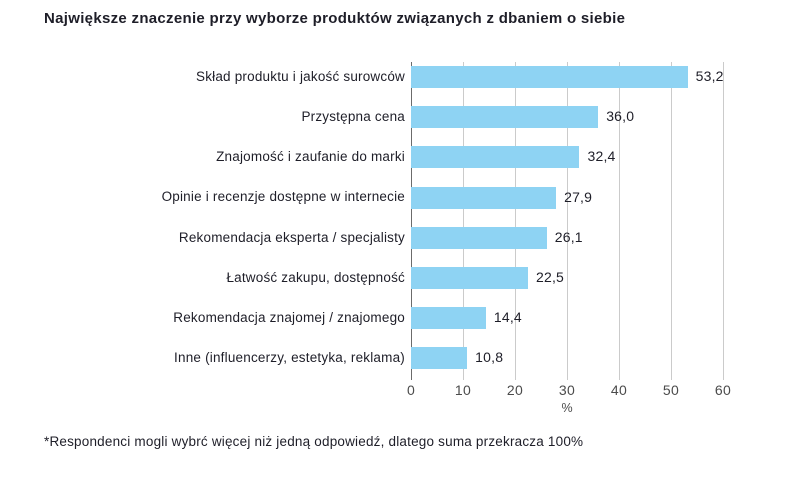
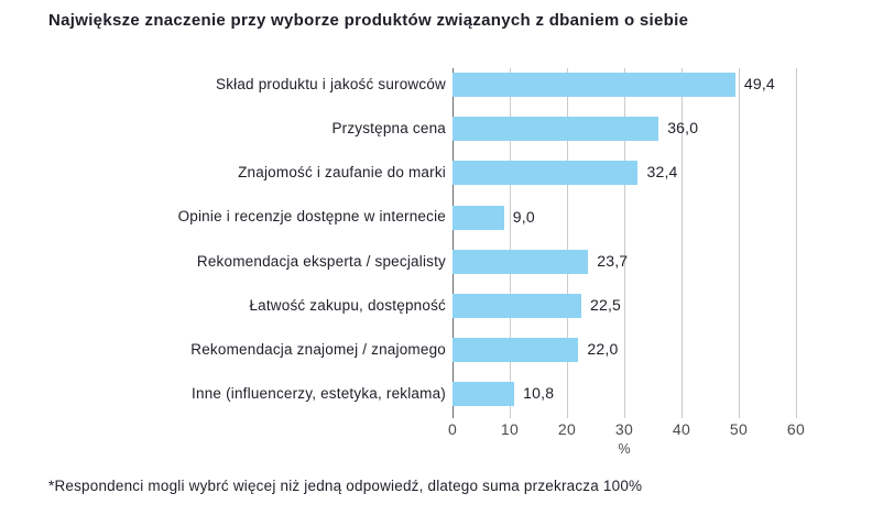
Skład produktu i jakość surowców: 53,2 -> 49,4
Opinie i recenzje dostępne w internecie: 27,9 -> 9,0
Rekomendacja eksperta / specjalisty: 26,1 -> 23,7
Rekomendacja znajomej / znajomego: 14,4 -> 22,0
